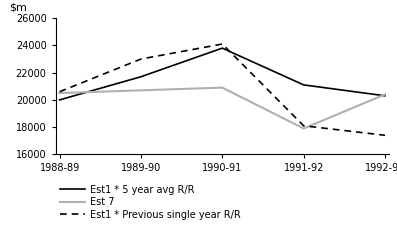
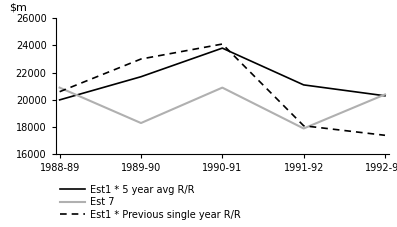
Est 7/1988-89: 20500 -> 20900
Est 7/1989-90: 20700 -> 18300
